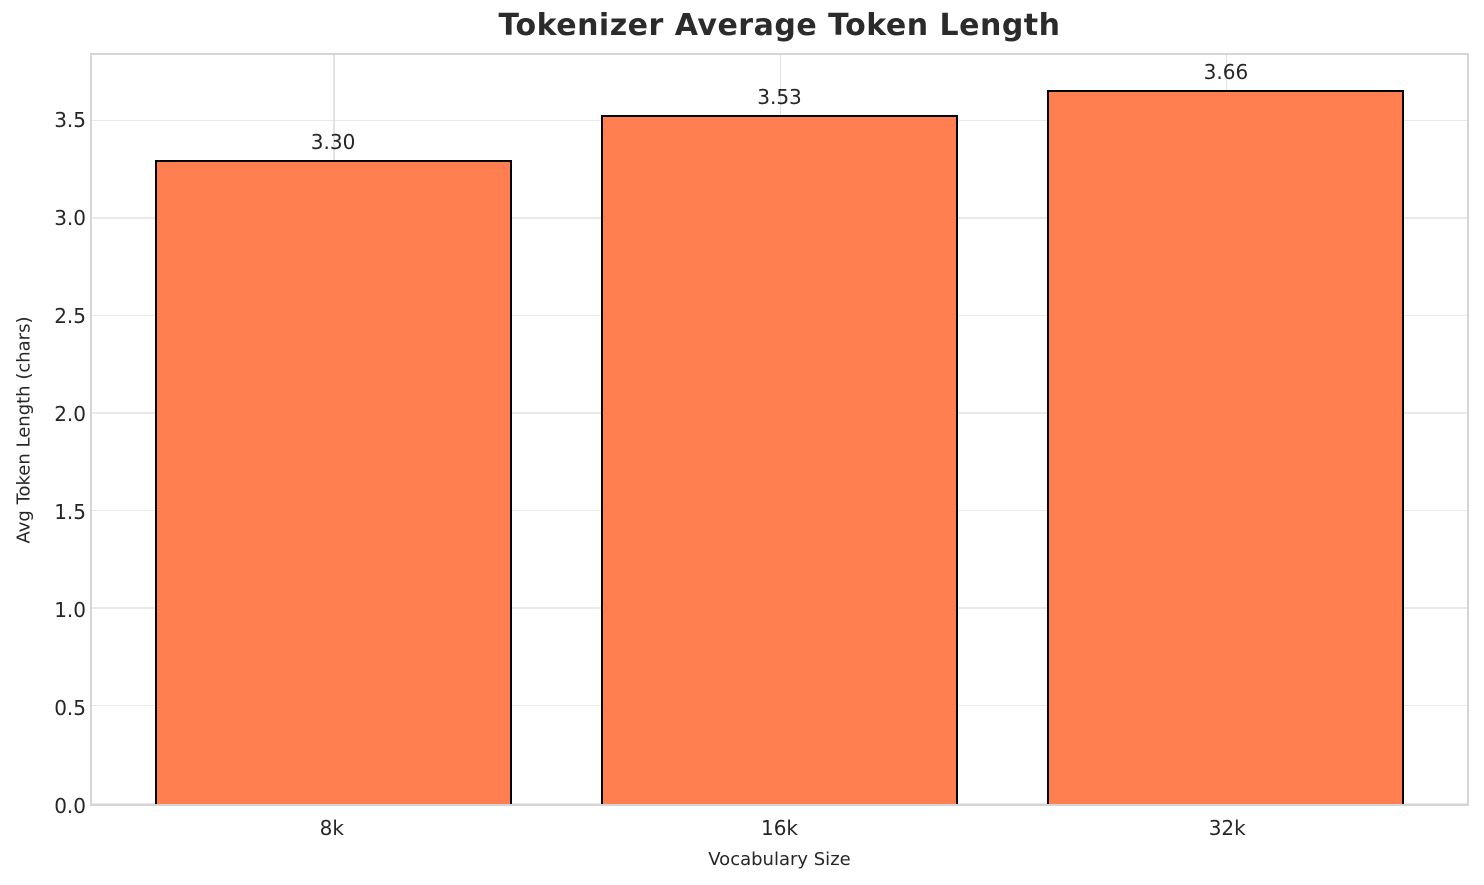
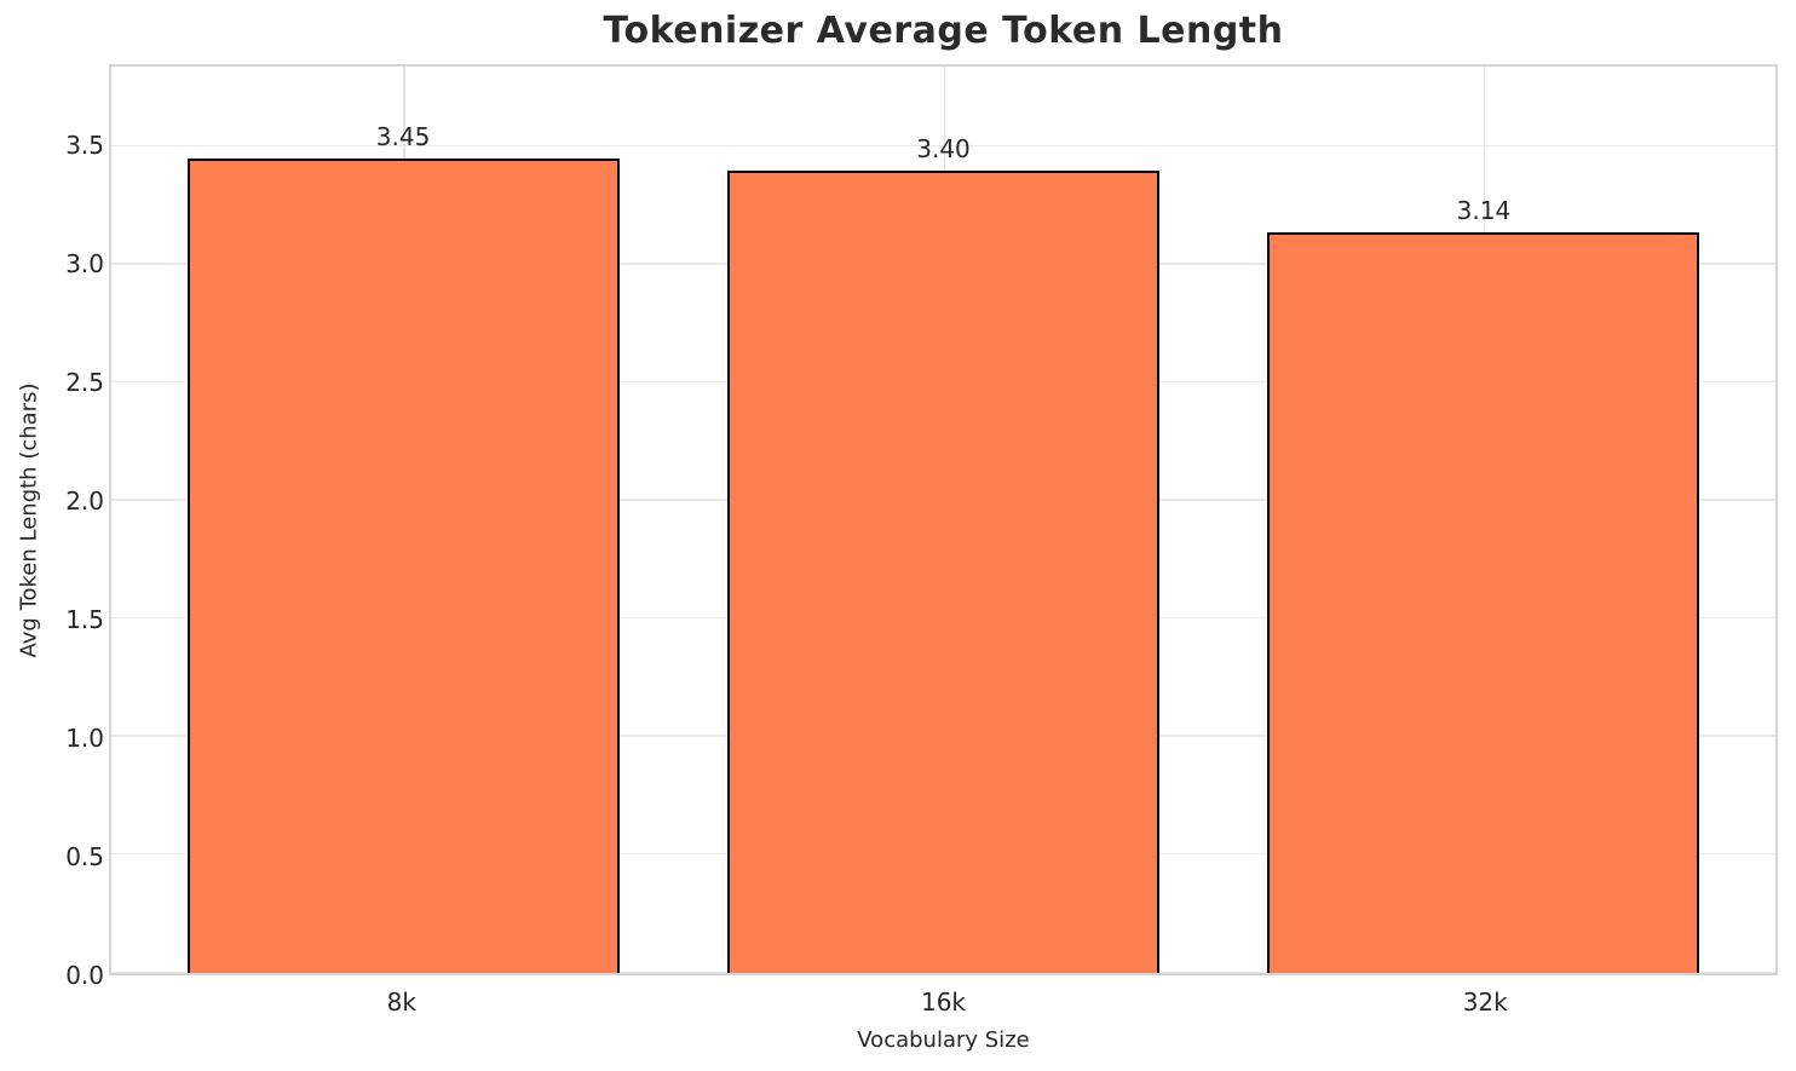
8k: 3.30 -> 3.45
16k: 3.53 -> 3.40
32k: 3.66 -> 3.14
